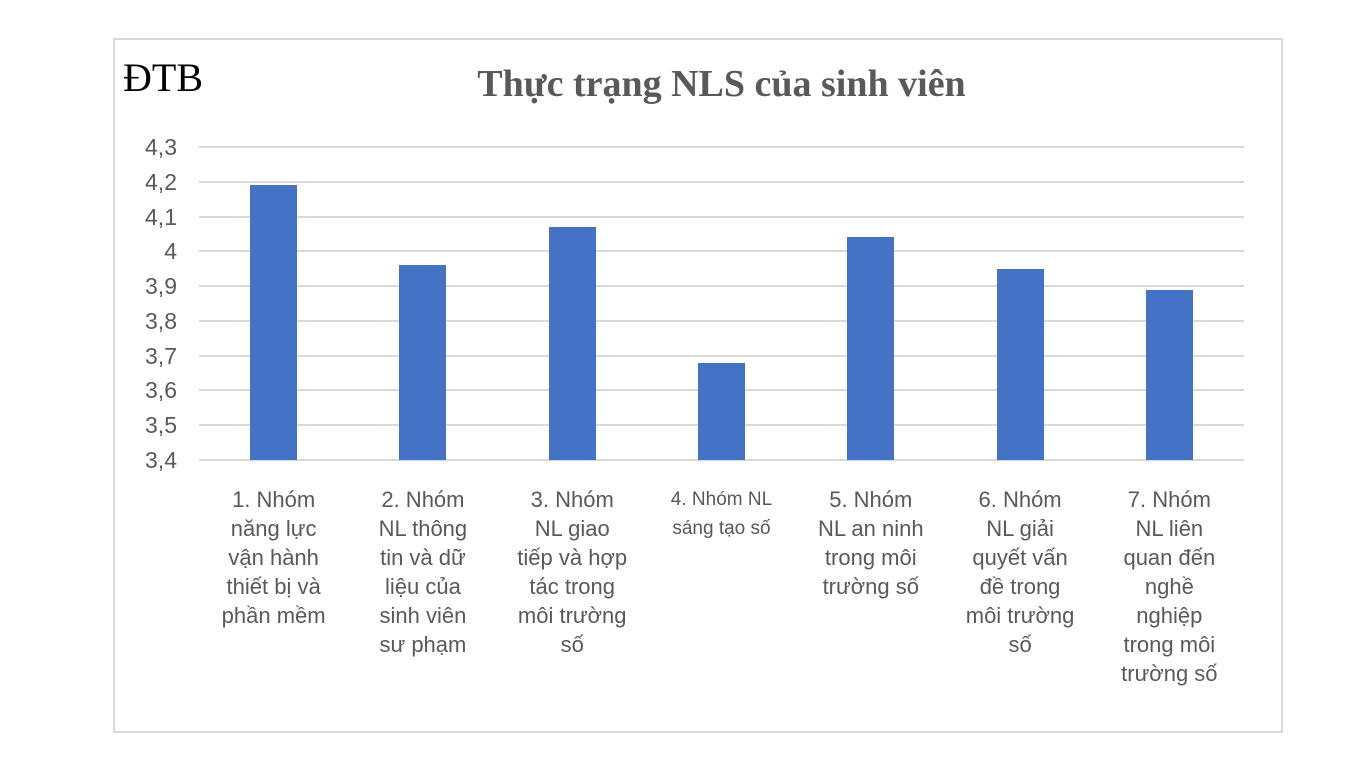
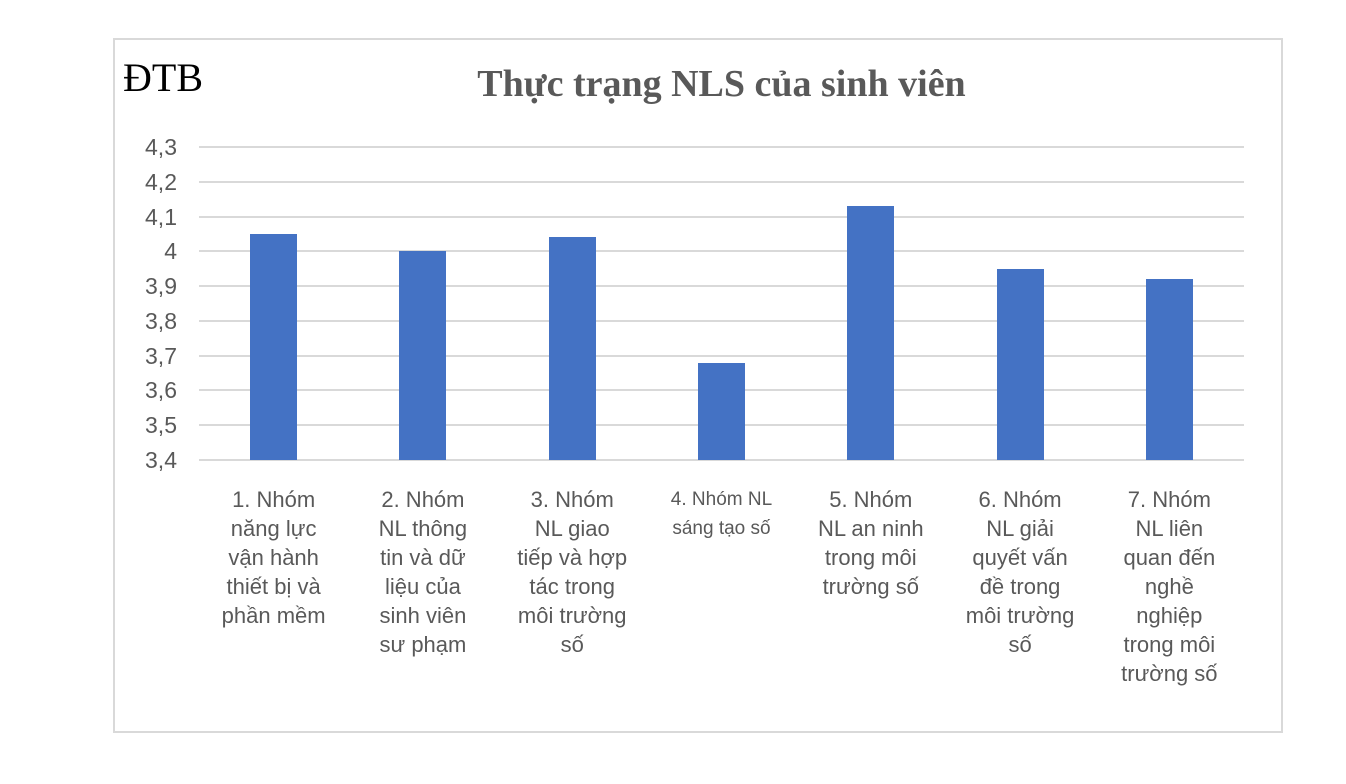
1. Nhóm năng lực vận hành thiết bị và phần mềm: 4,19 -> 4,05
2. Nhóm NL thông tin và dữ liệu của sinh viên sư phạm: 3,96 -> 4,00
3. Nhóm NL giao tiếp và hợp tác trong môi trường số: 4,07 -> 4,04
5. Nhóm NL an ninh trong môi trường số: 4,04 -> 4,13
7. Nhóm NL liên quan đến nghề nghiệp trong môi trường số: 3,89 -> 3,92
